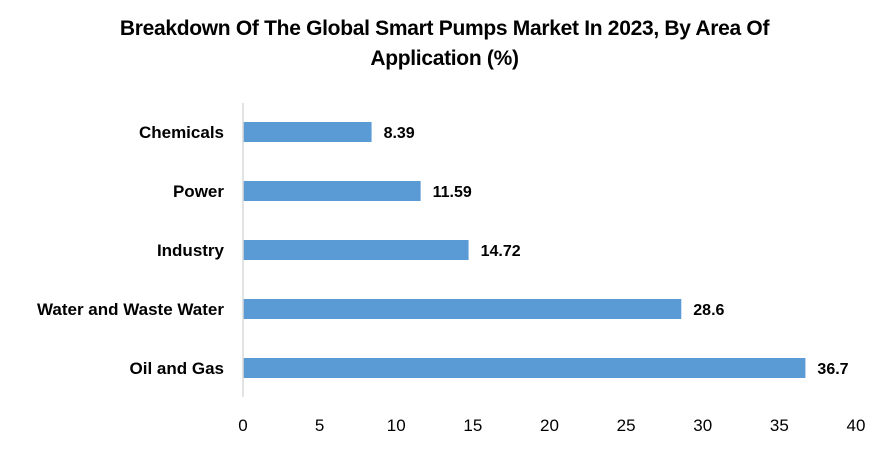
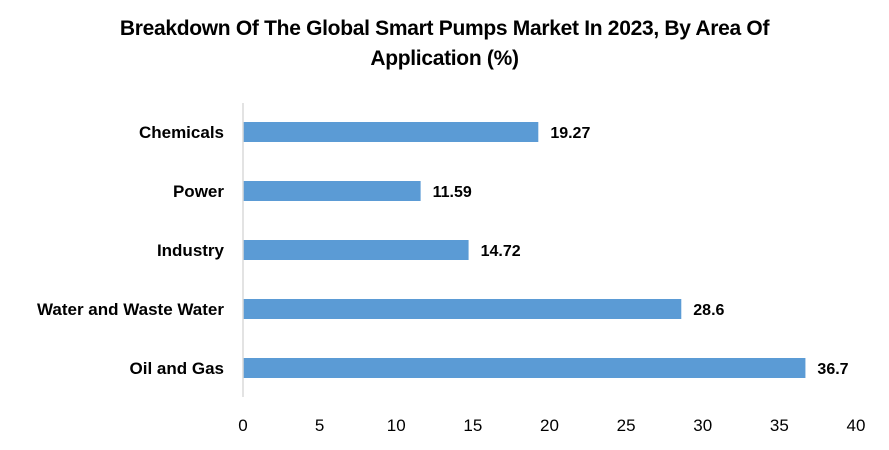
Chemicals: 8.39 -> 19.27
